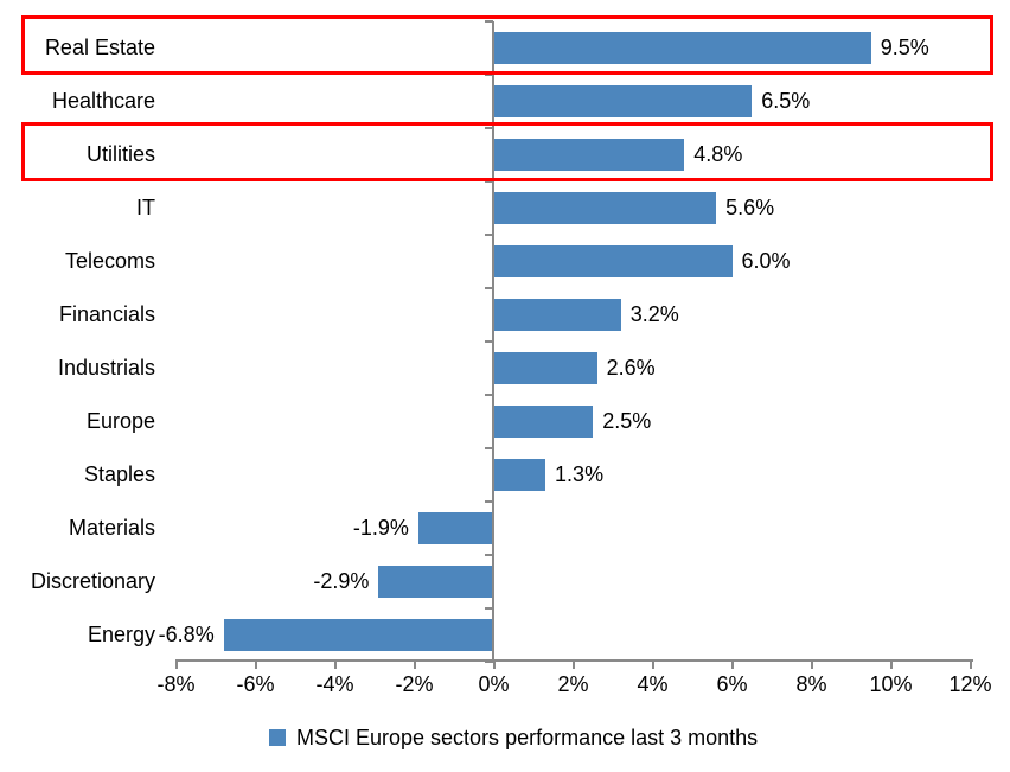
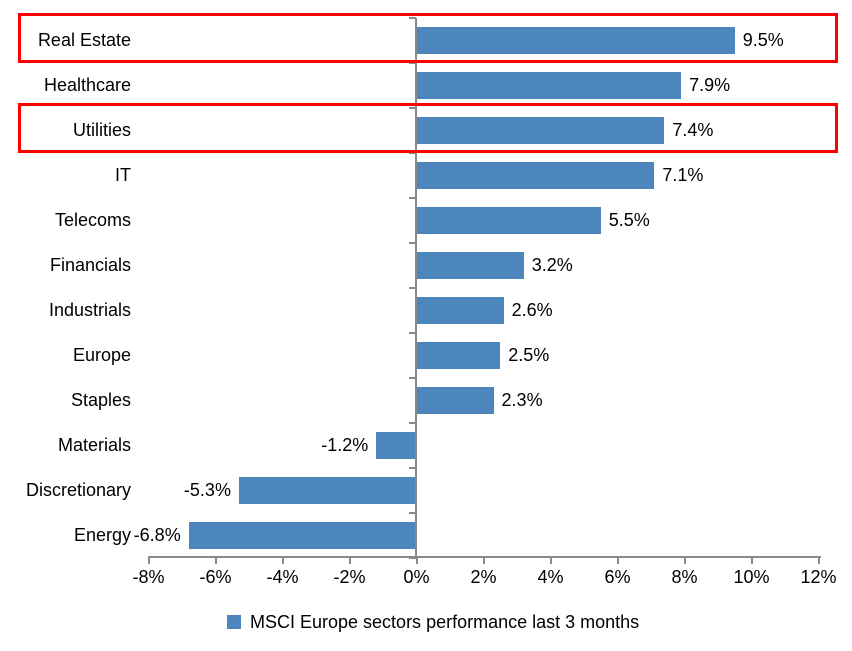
Healthcare: 6.5% -> 7.9%
Utilities: 4.8% -> 7.4%
IT: 5.6% -> 7.1%
Telecoms: 6.0% -> 5.5%
Staples: 1.3% -> 2.3%
Materials: -1.9% -> -1.2%
Discretionary: -2.9% -> -5.3%
